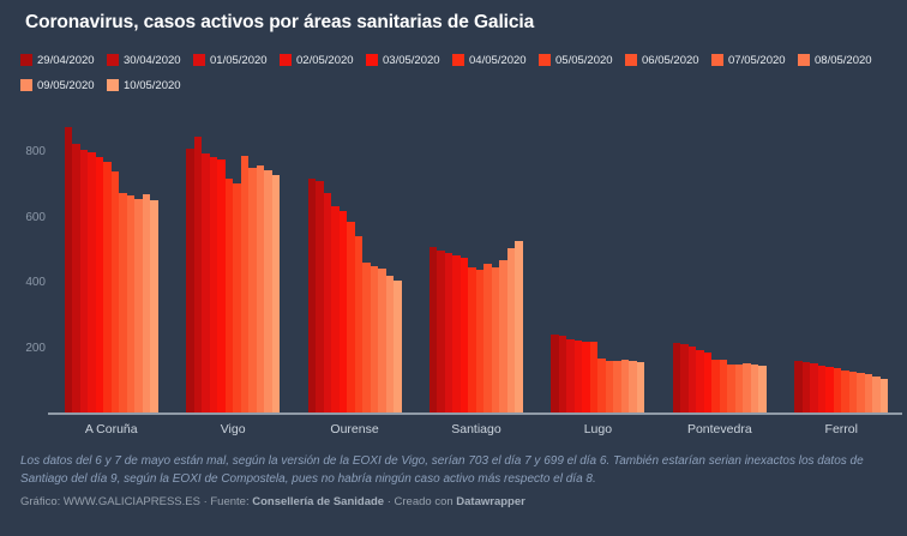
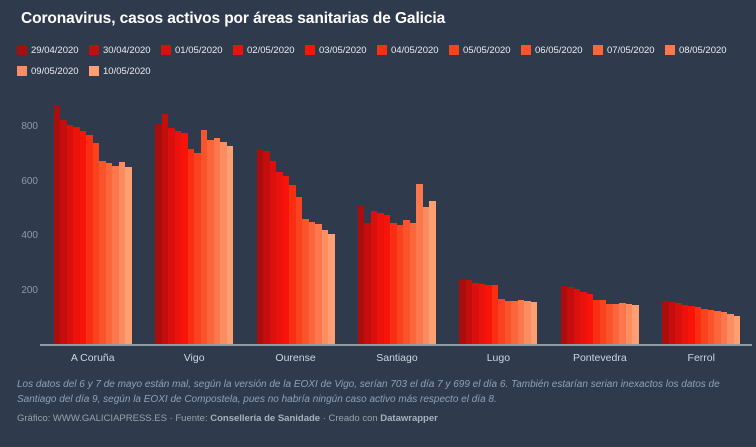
30/04/2020/Santiago: 500 -> 450
08/05/2020/Santiago: 470 -> 590
